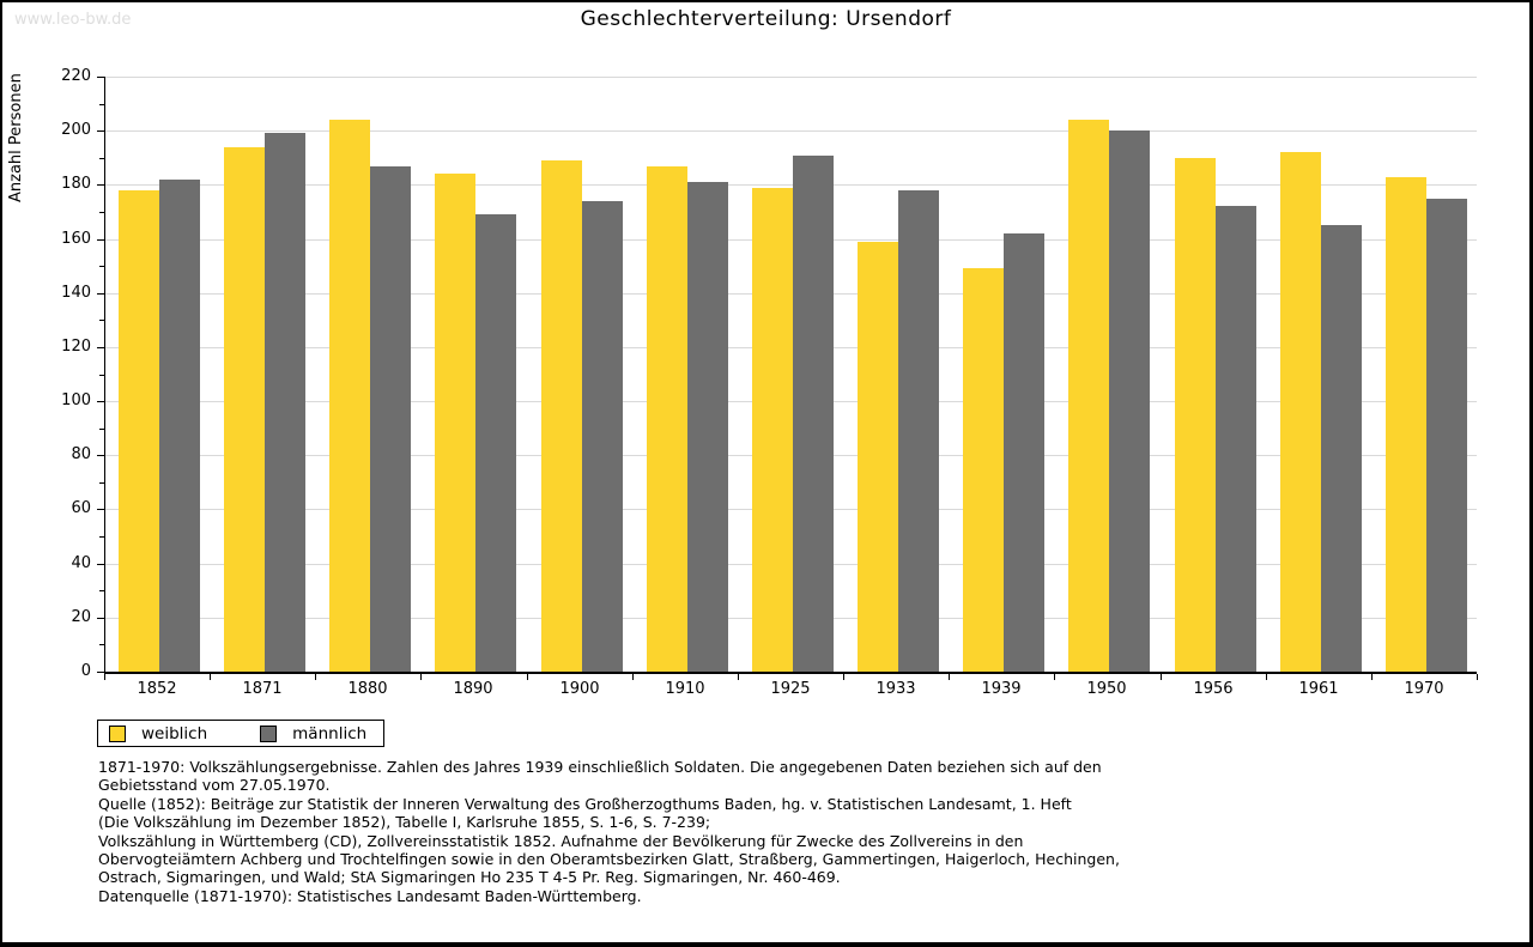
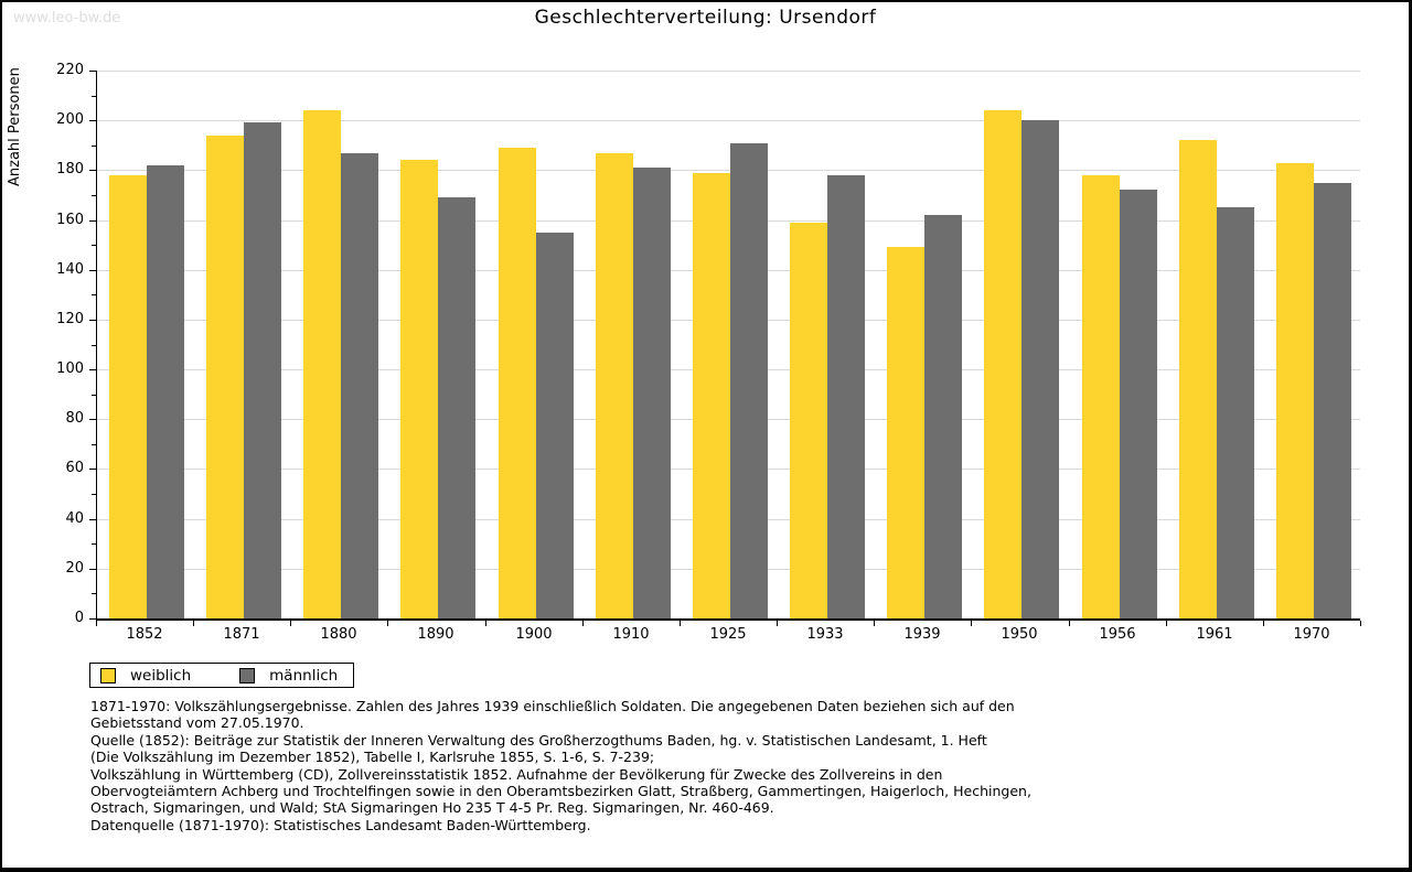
männlich/1900: 174 -> 155
weiblich/1956: 190 -> 178
